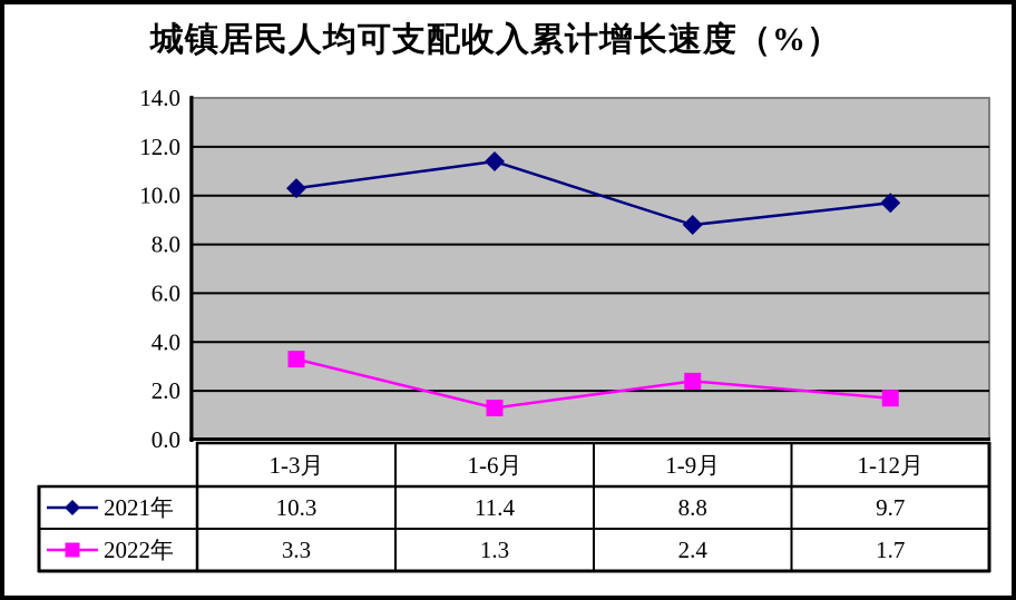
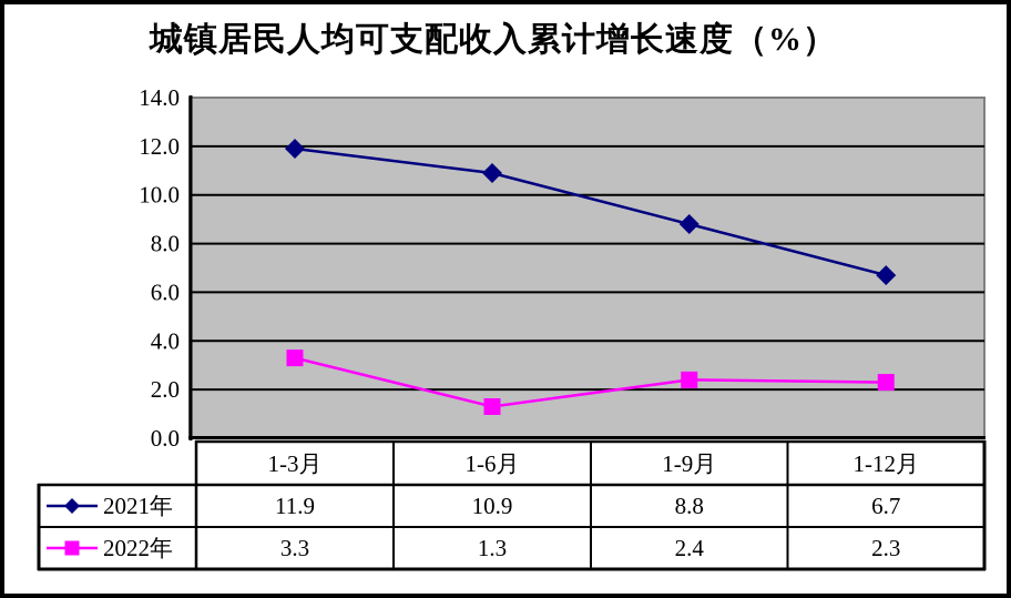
2021年/1-3月: 10.3 -> 11.9
2021年/1-6月: 11.4 -> 10.9
2021年/1-12月: 9.7 -> 6.7
2022年/1-12月: 1.7 -> 2.3
